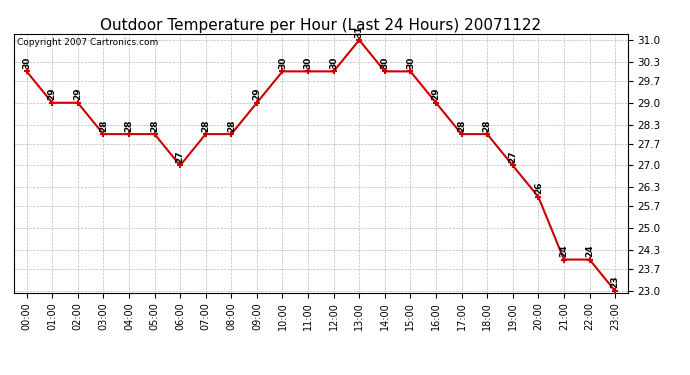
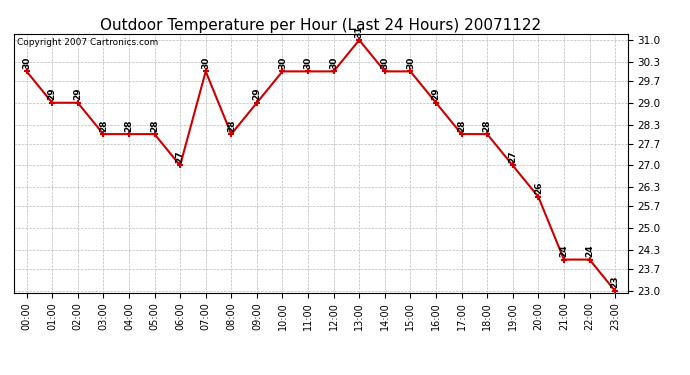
07:00: 28 -> 30
